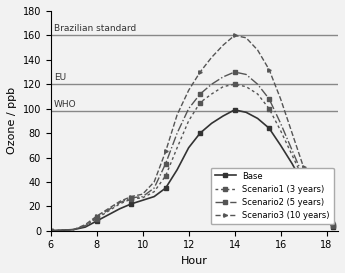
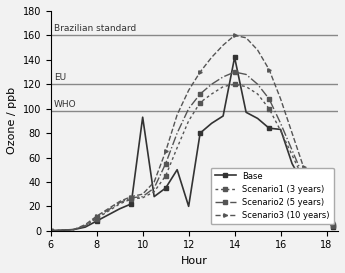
Base/10: 25 -> 93
Base/12: 68 -> 20
Base/14: 99 -> 142
Base/16: 70 -> 83
